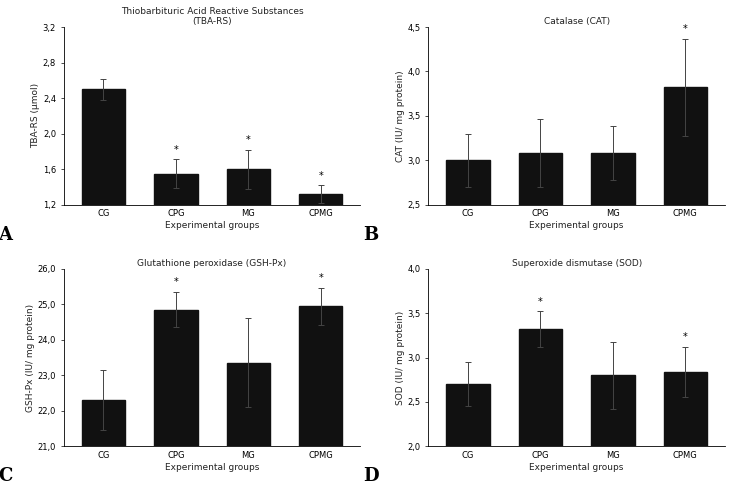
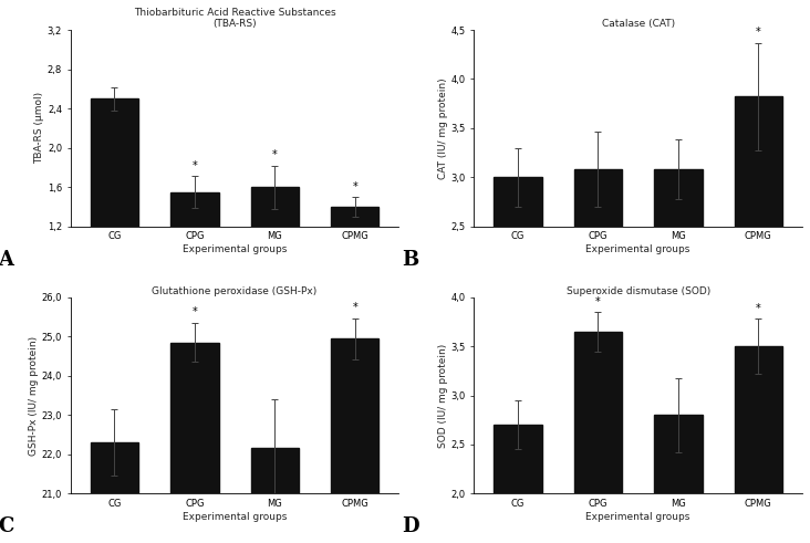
Thiobarbituric Acid Reactive Substances (TBA-RS)/CPMG: 1,32 -> 1,40
Glutathione peroxidase (GSH-Px)/MG: 23,35 -> 22,15
Superoxide dismutase (SOD)/CPG: 3,32 -> 3,65
Superoxide dismutase (SOD)/CPMG: 2,84 -> 3,50
